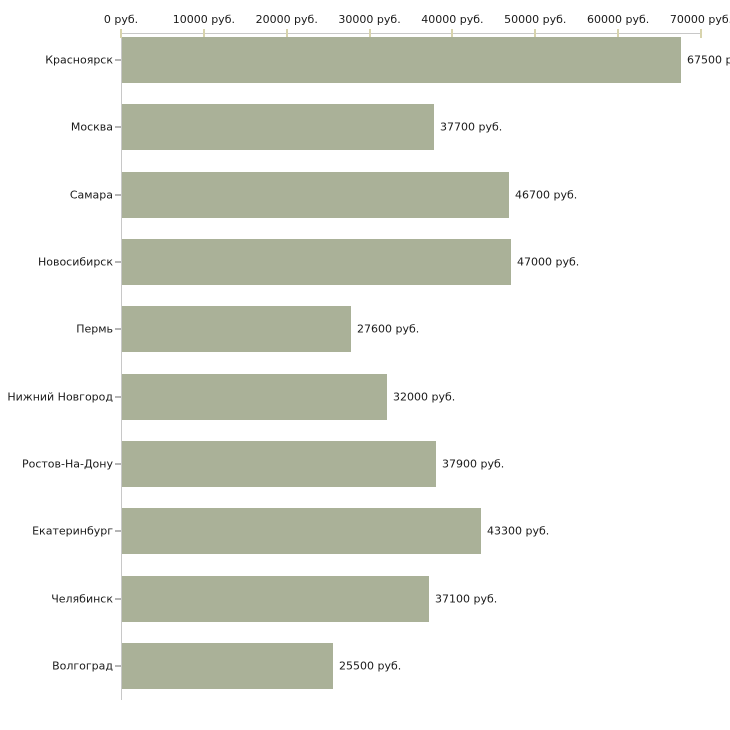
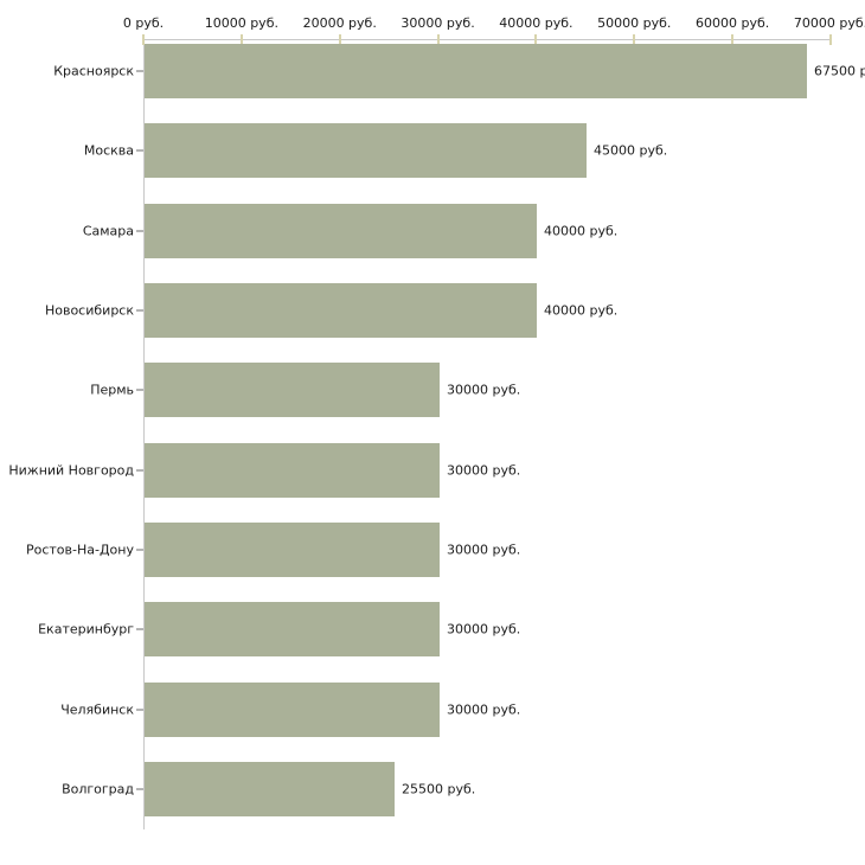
Москва: 37700 -> 45000
Самара: 46700 -> 40000
Новосибирск: 47000 -> 40000
Пермь: 27600 -> 30000
Нижний Новгород: 32000 -> 30000
Ростов-На-Дону: 37900 -> 30000
Екатеринбург: 43300 -> 30000
Челябинск: 37100 -> 30000
